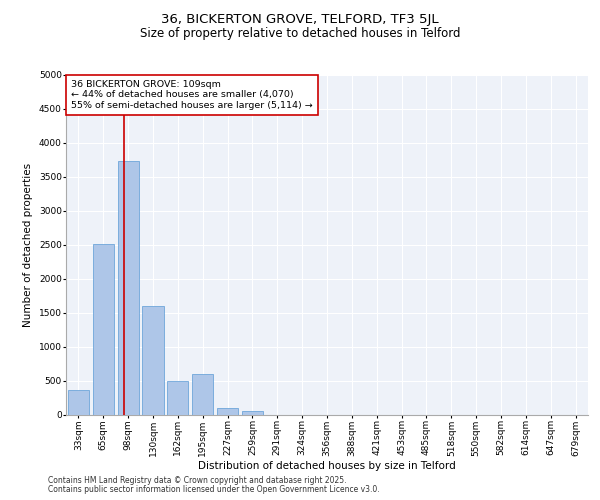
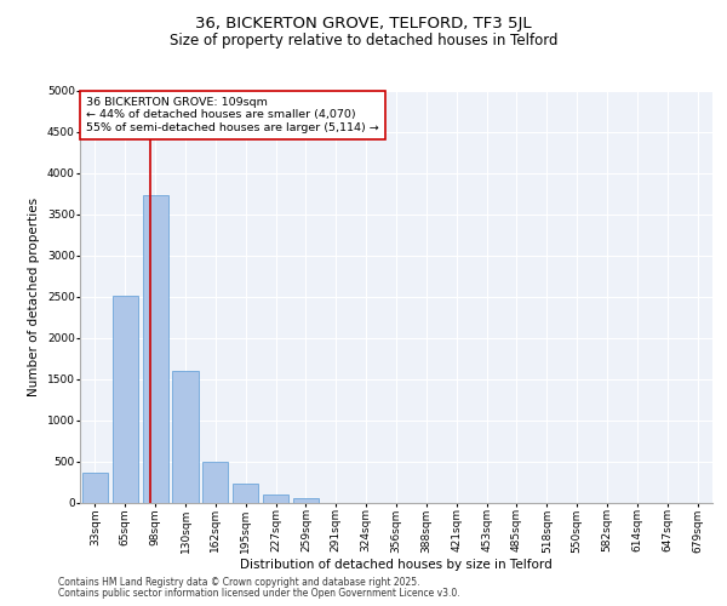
195sqm: 600 -> 230
